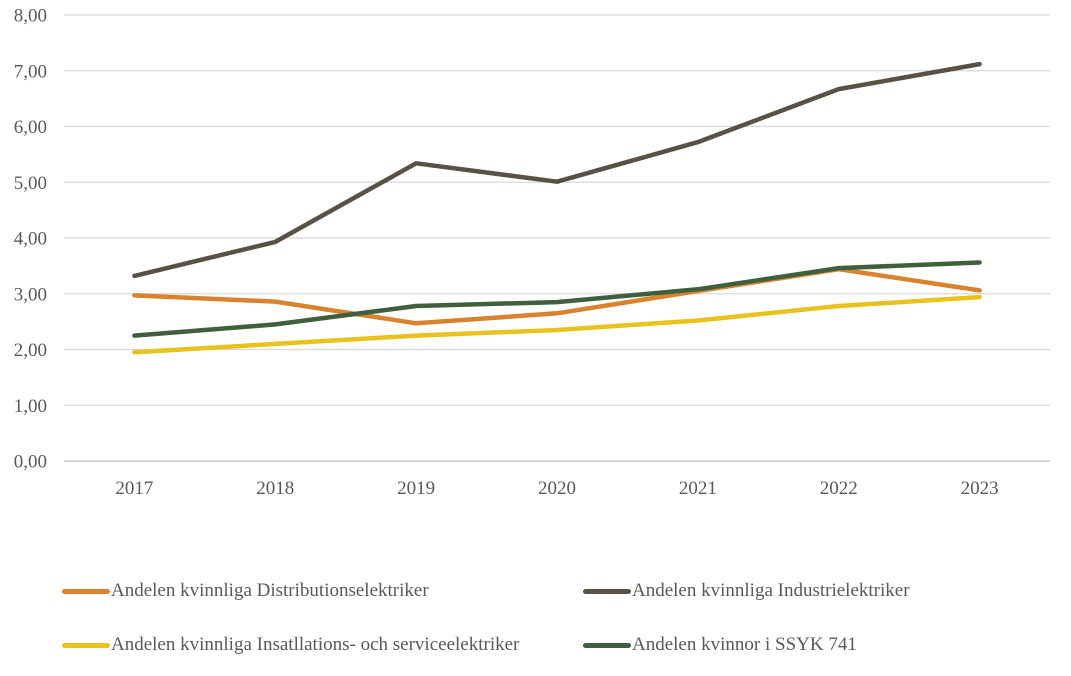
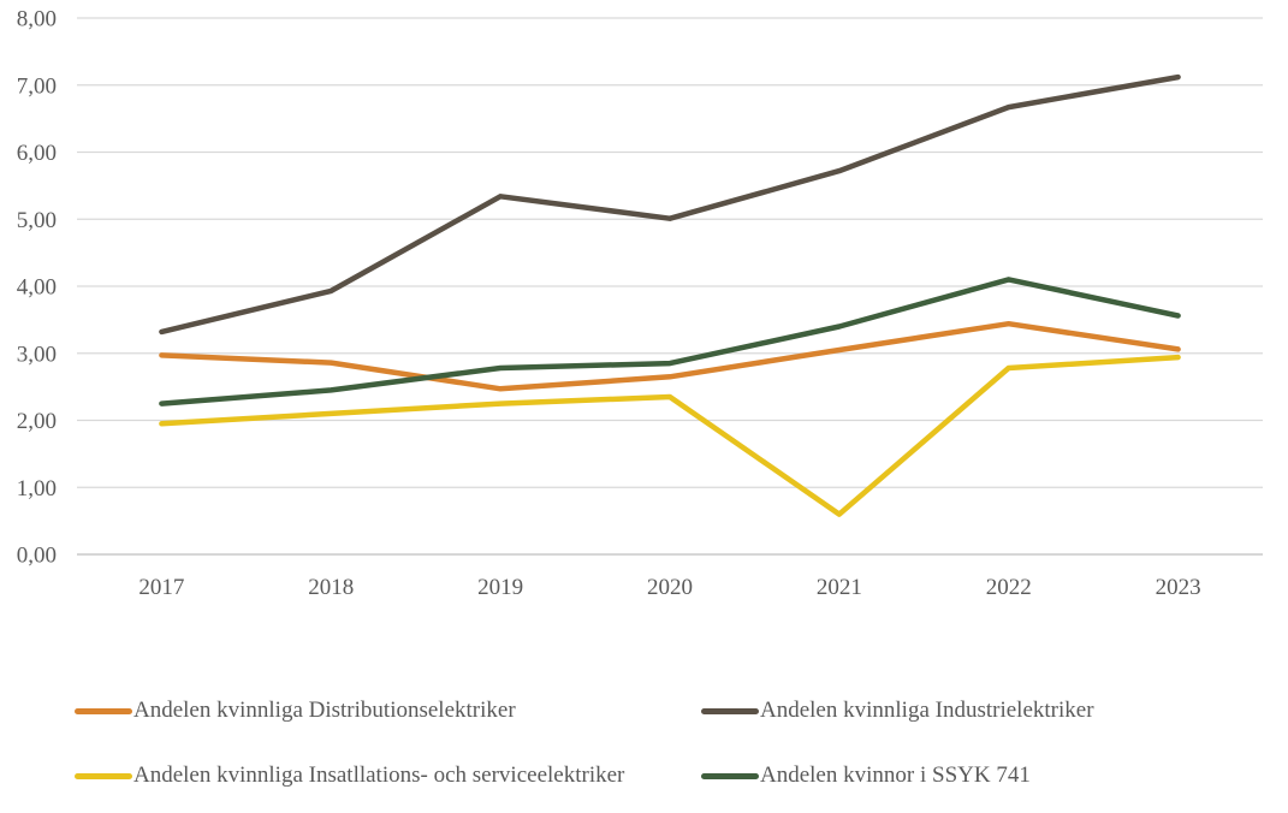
Andelen kvinnliga Insatllations- och serviceelektriker/2021: 2,5 -> 0,6
Andelen kvinnor i SSYK 741/2021: 3,1 -> 3,4
Andelen kvinnor i SSYK 741/2022: 3,5 -> 4,1
